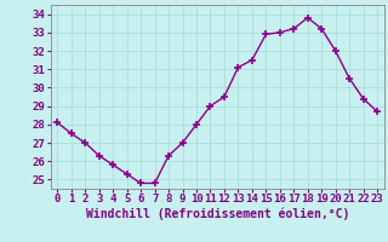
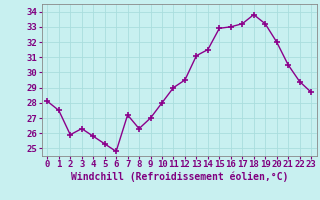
2: 27.0 -> 25.9
7: 24.8 -> 27.2
